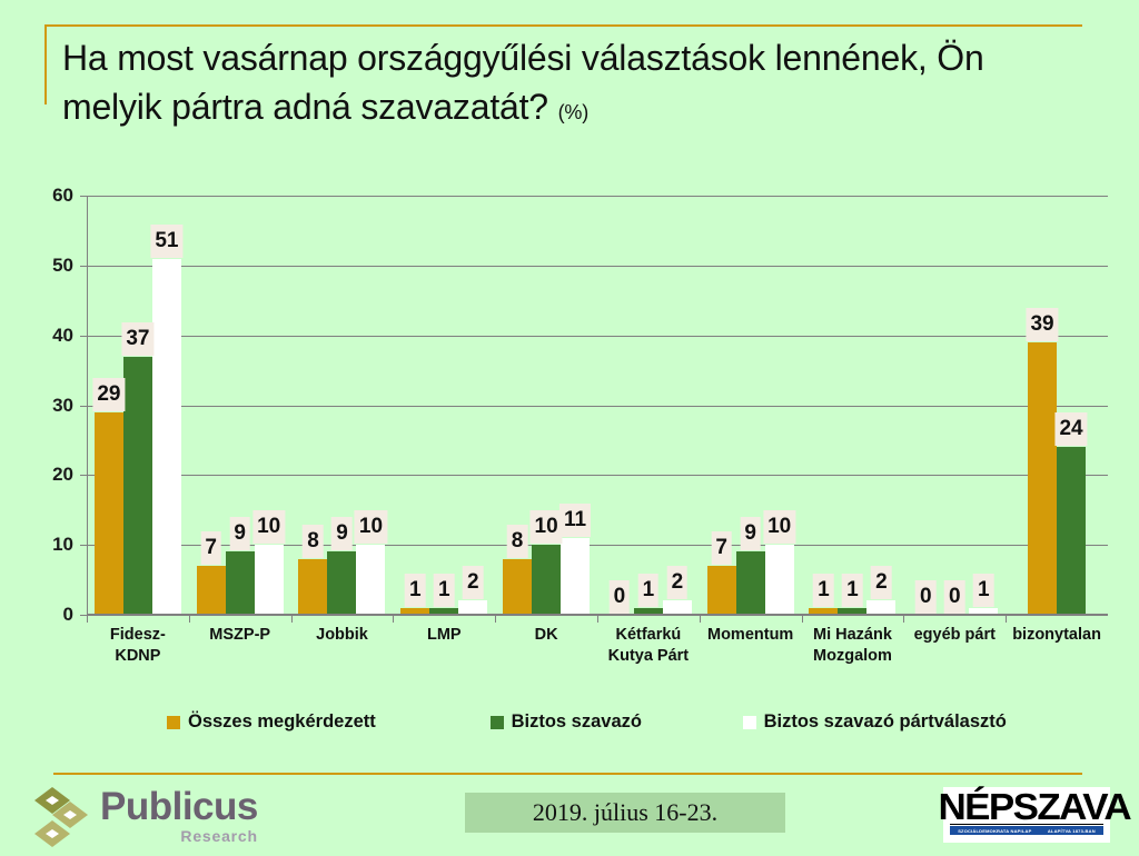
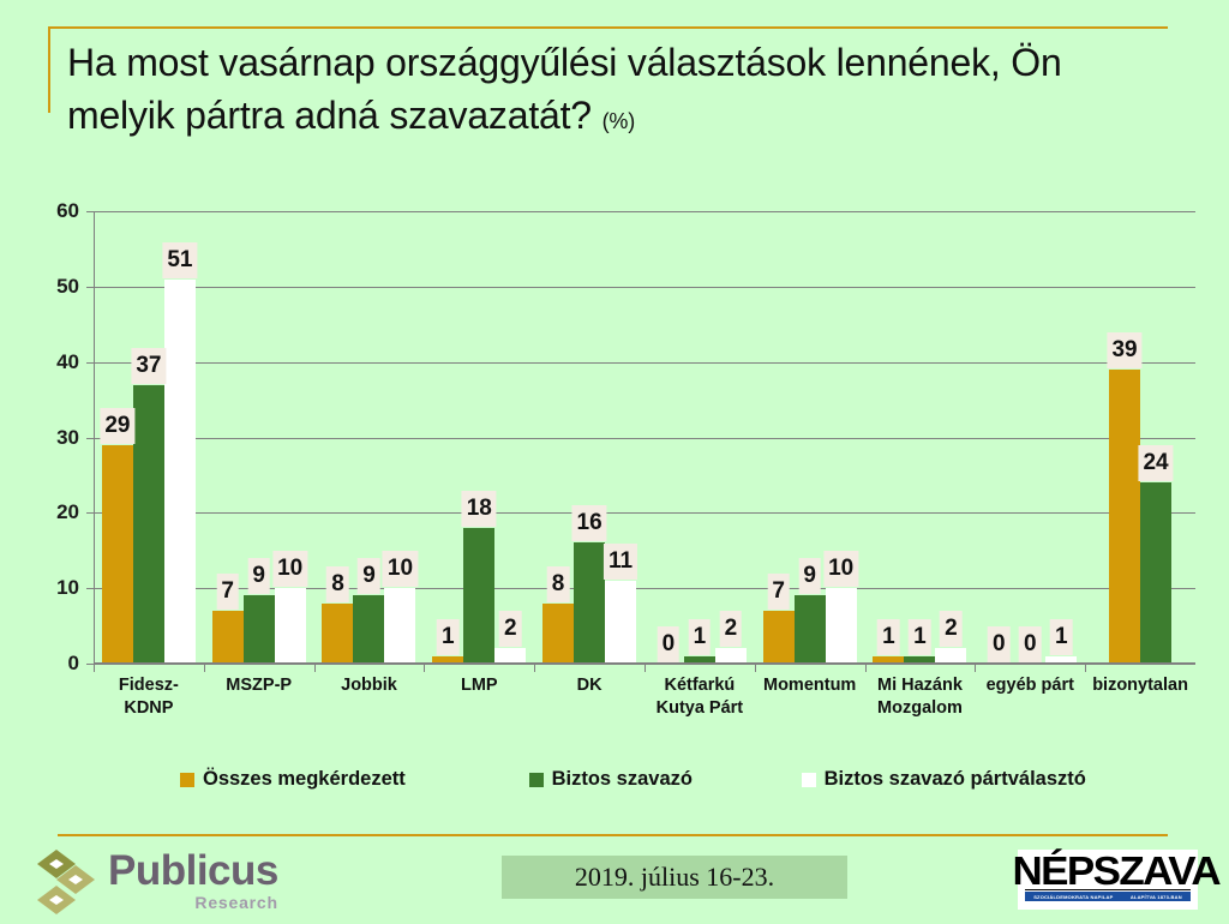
Biztos szavazó/LMP: 1 -> 18
Biztos szavazó/DK: 10 -> 16
